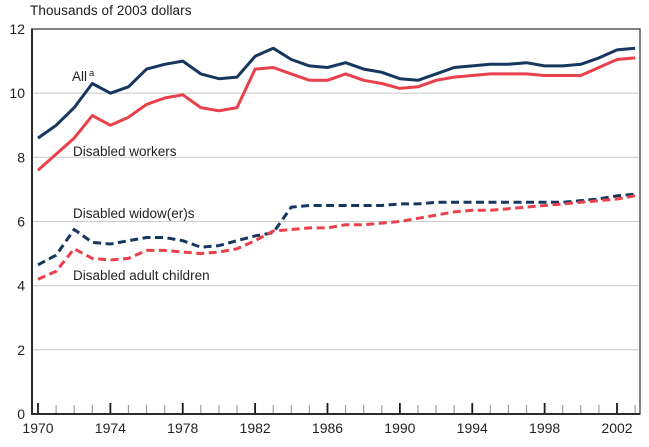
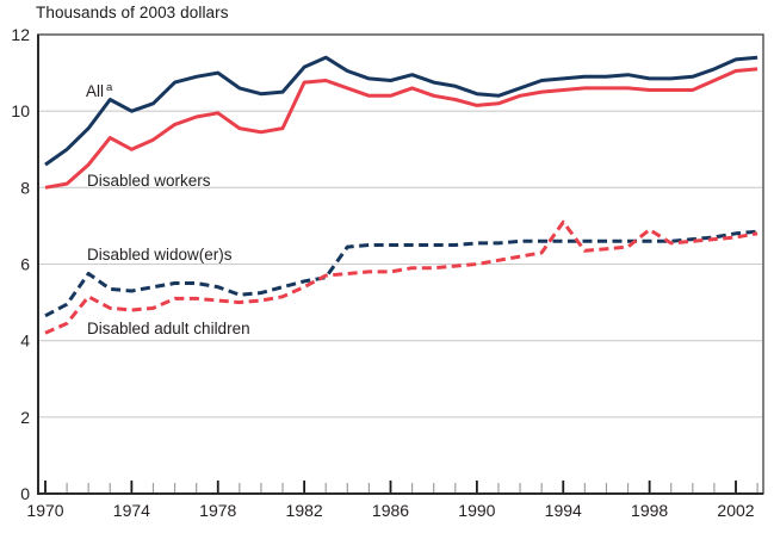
Disabled workers/1970: 7.6 -> 8.0
Disabled adult children/1994: 6.3 -> 7.1
Disabled adult children/1998: 6.5 -> 6.9
